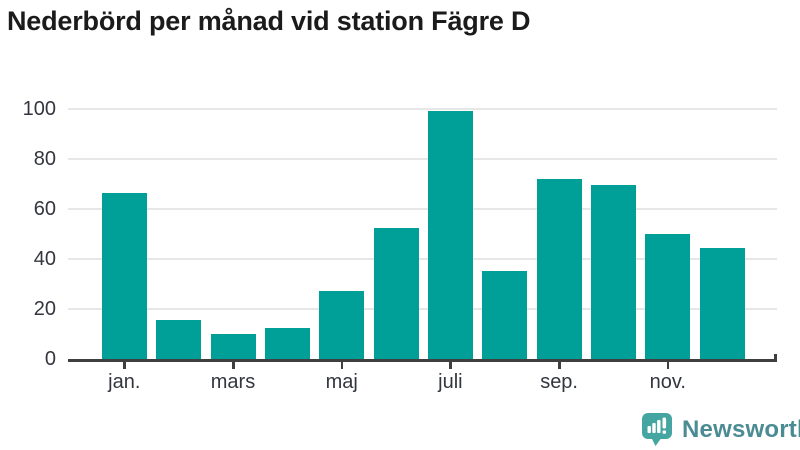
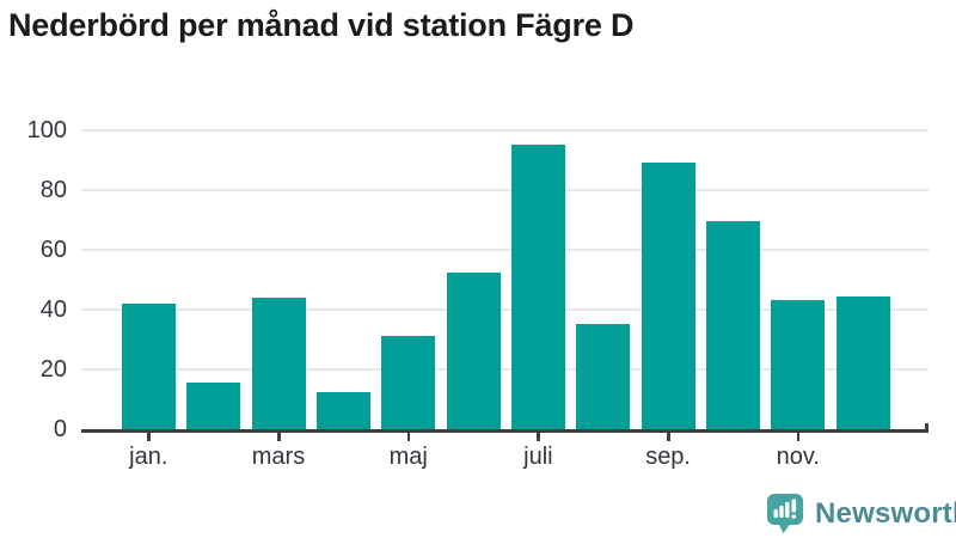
jan.: 66 -> 42
mars: 10 -> 44
maj: 27 -> 31
juli: 99 -> 95
sep.: 72 -> 89
nov.: 50 -> 43
